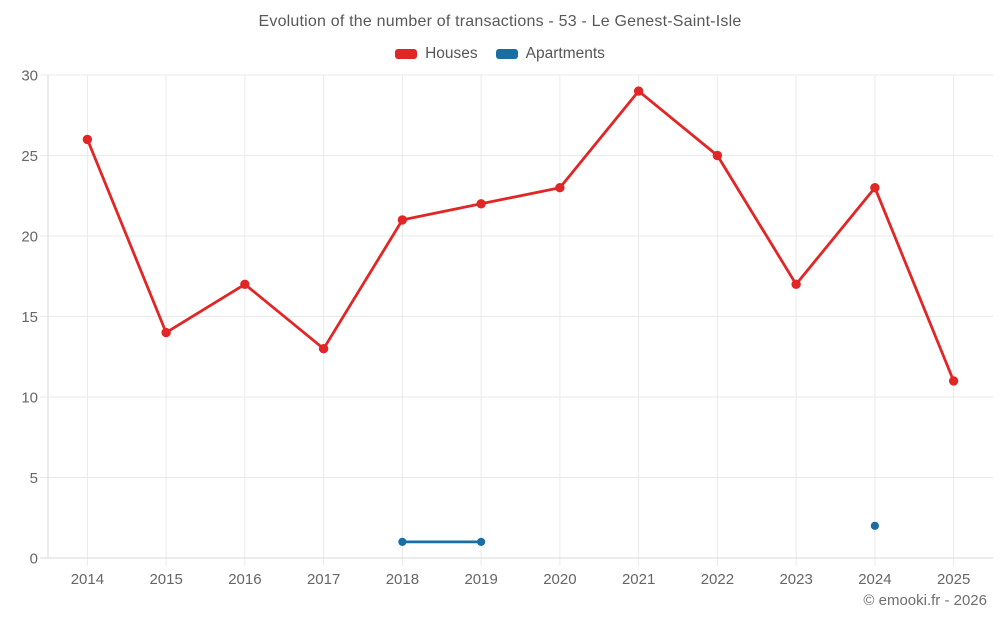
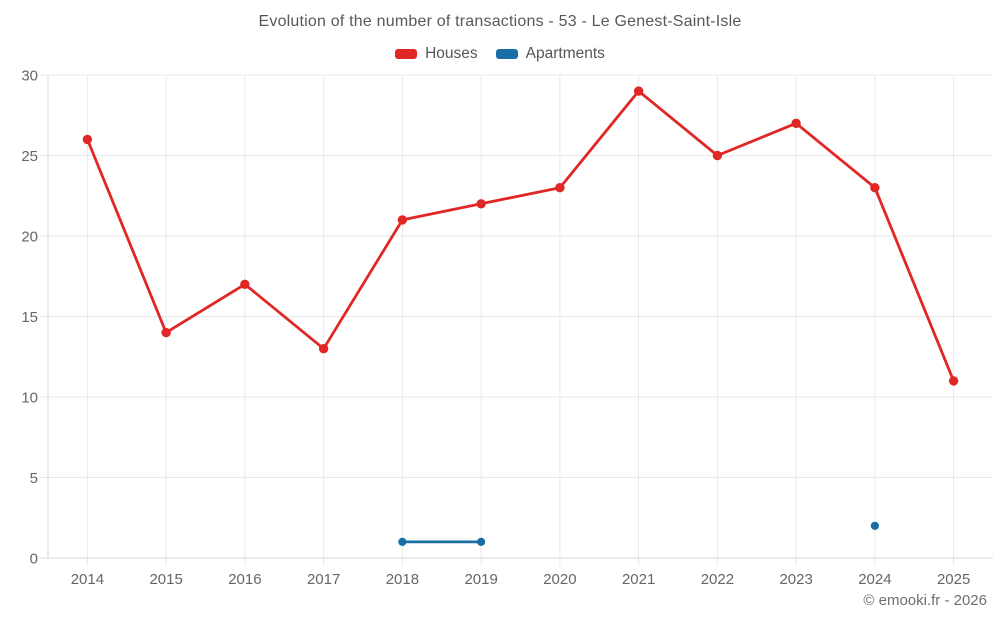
Houses/2023: 17 -> 27
